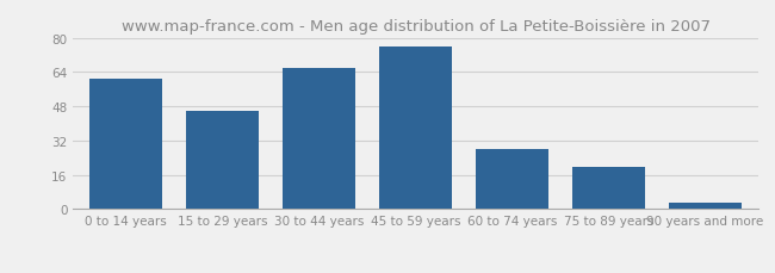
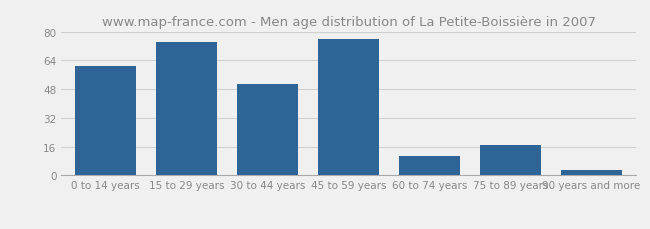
15 to 29 years: 46 -> 74
30 to 44 years: 66 -> 51
60 to 74 years: 28 -> 11
75 to 89 years: 20 -> 17
